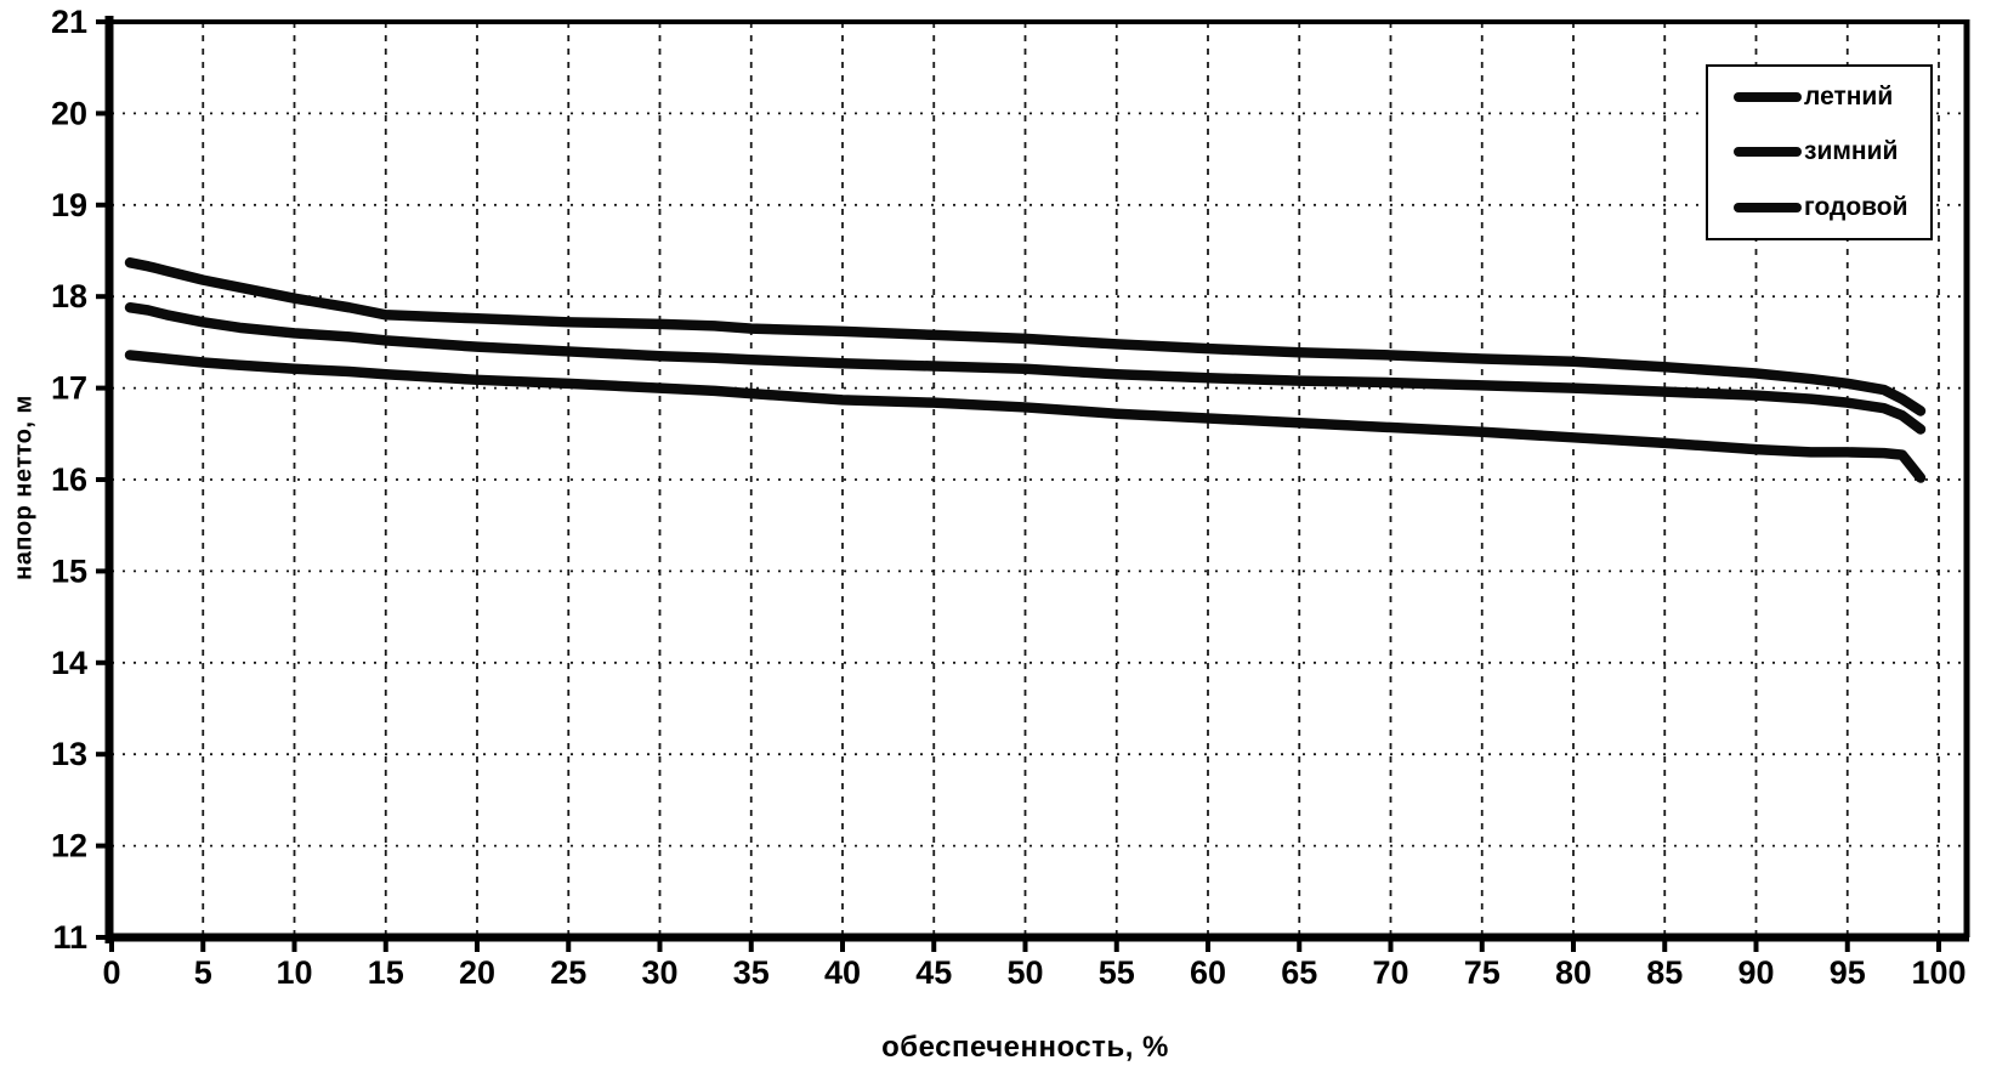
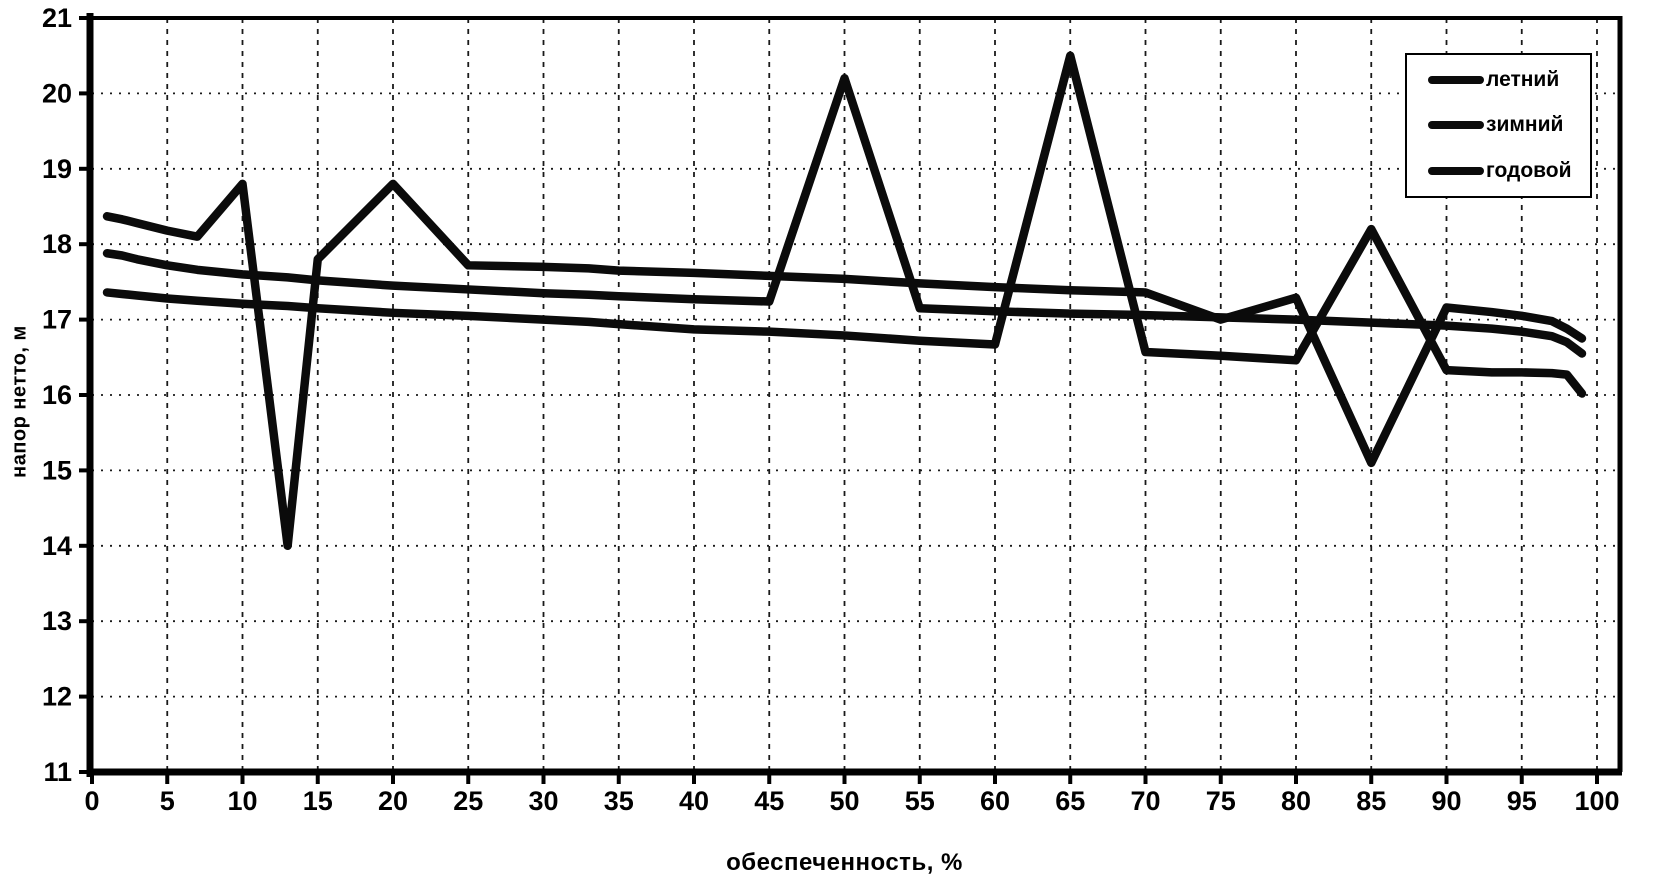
летний/10: 18.0 -> 18.8
летний/13: 17.9 -> 14.0
летний/20: 17.8 -> 18.8
зимний/50: 17.2 -> 20.2
годовой/65: 16.6 -> 20.5
летний/75: 17.3 -> 17.0
летний/85: 17.2 -> 15.1
годовой/85: 16.4 -> 18.2
